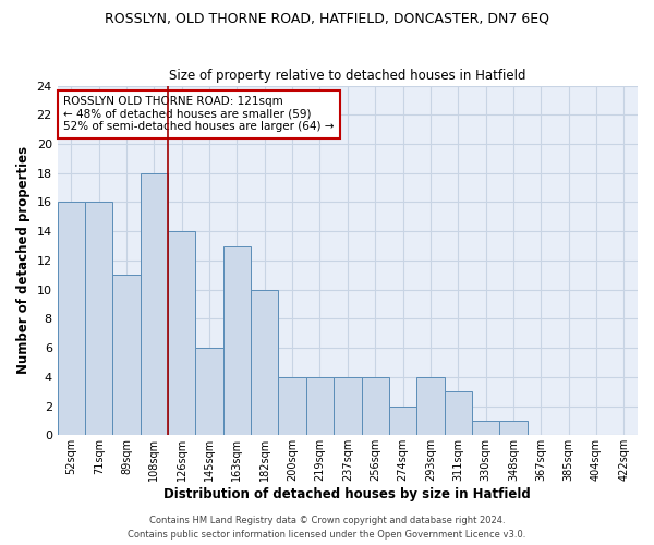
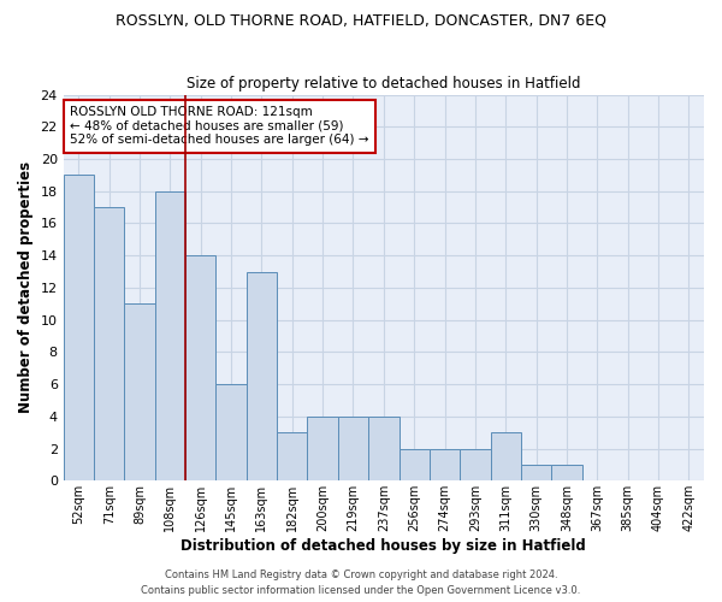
52sqm: 16 -> 19
71sqm: 16 -> 17
182sqm: 10 -> 3
256sqm: 4 -> 2
293sqm: 4 -> 2
